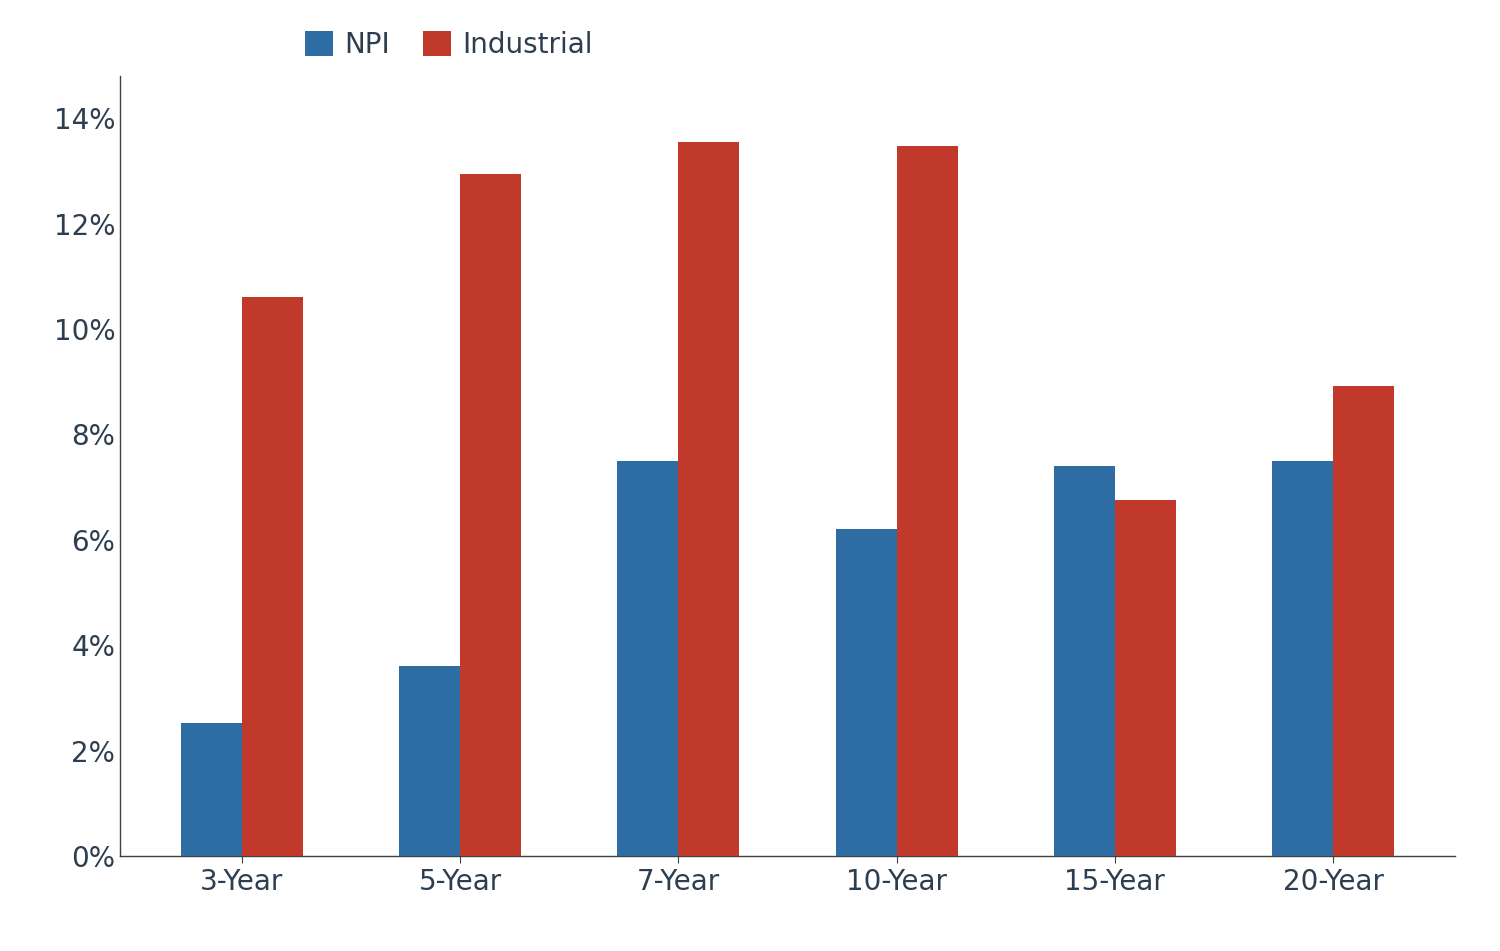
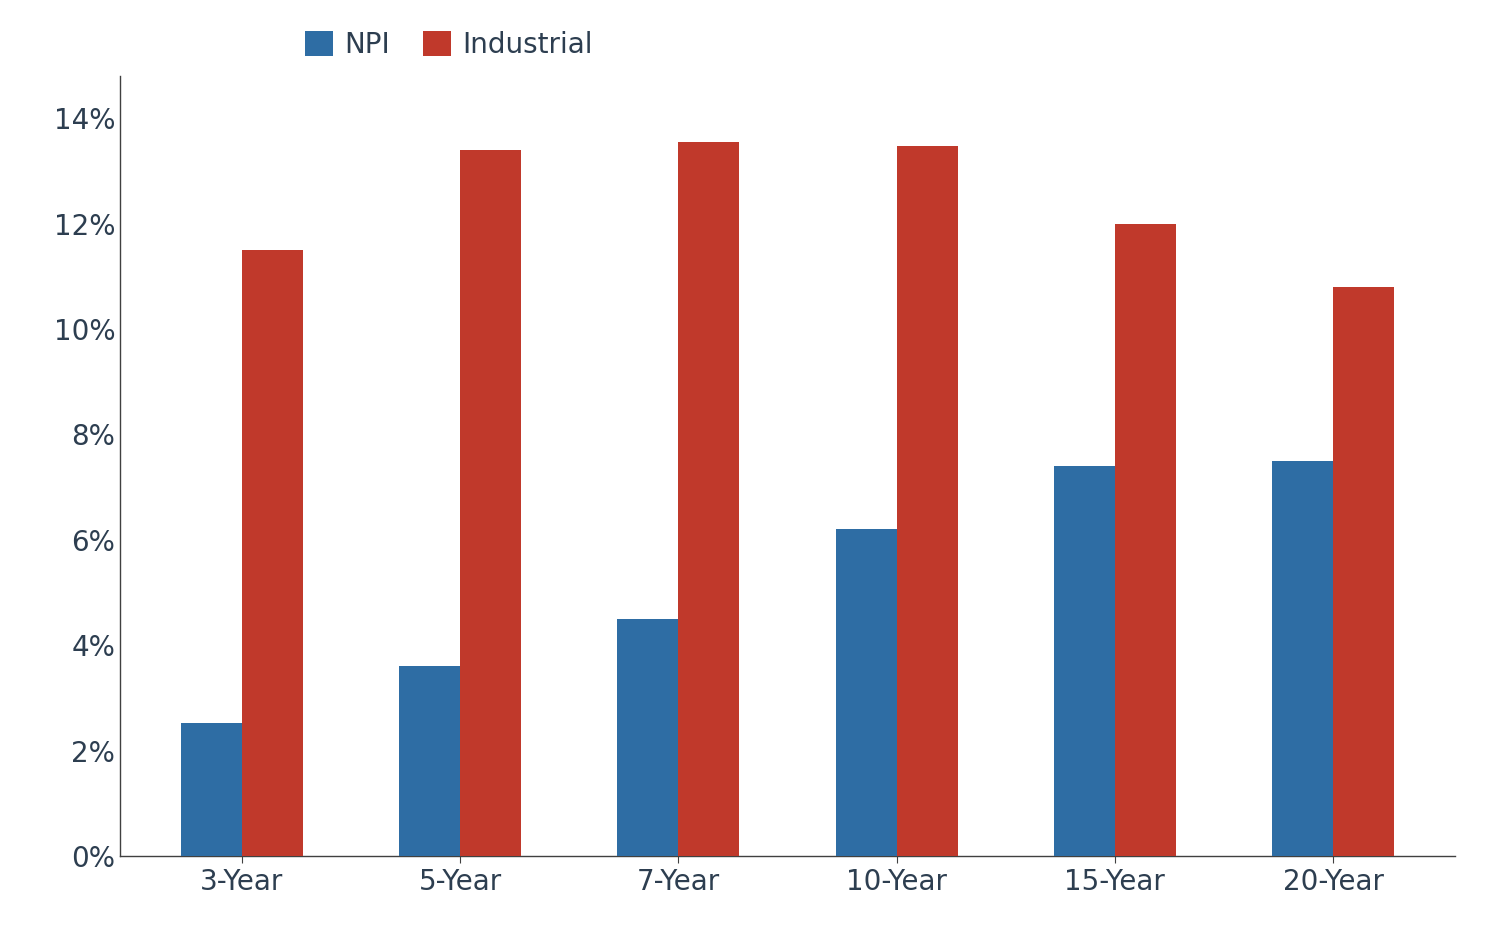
Industrial/3-Year: 10.60% -> 11.50%
Industrial/5-Year: 12.94% -> 13.40%
NPI/7-Year: 7.50% -> 4.50%
Industrial/15-Year: 6.76% -> 12.00%
Industrial/20-Year: 8.92% -> 10.80%
